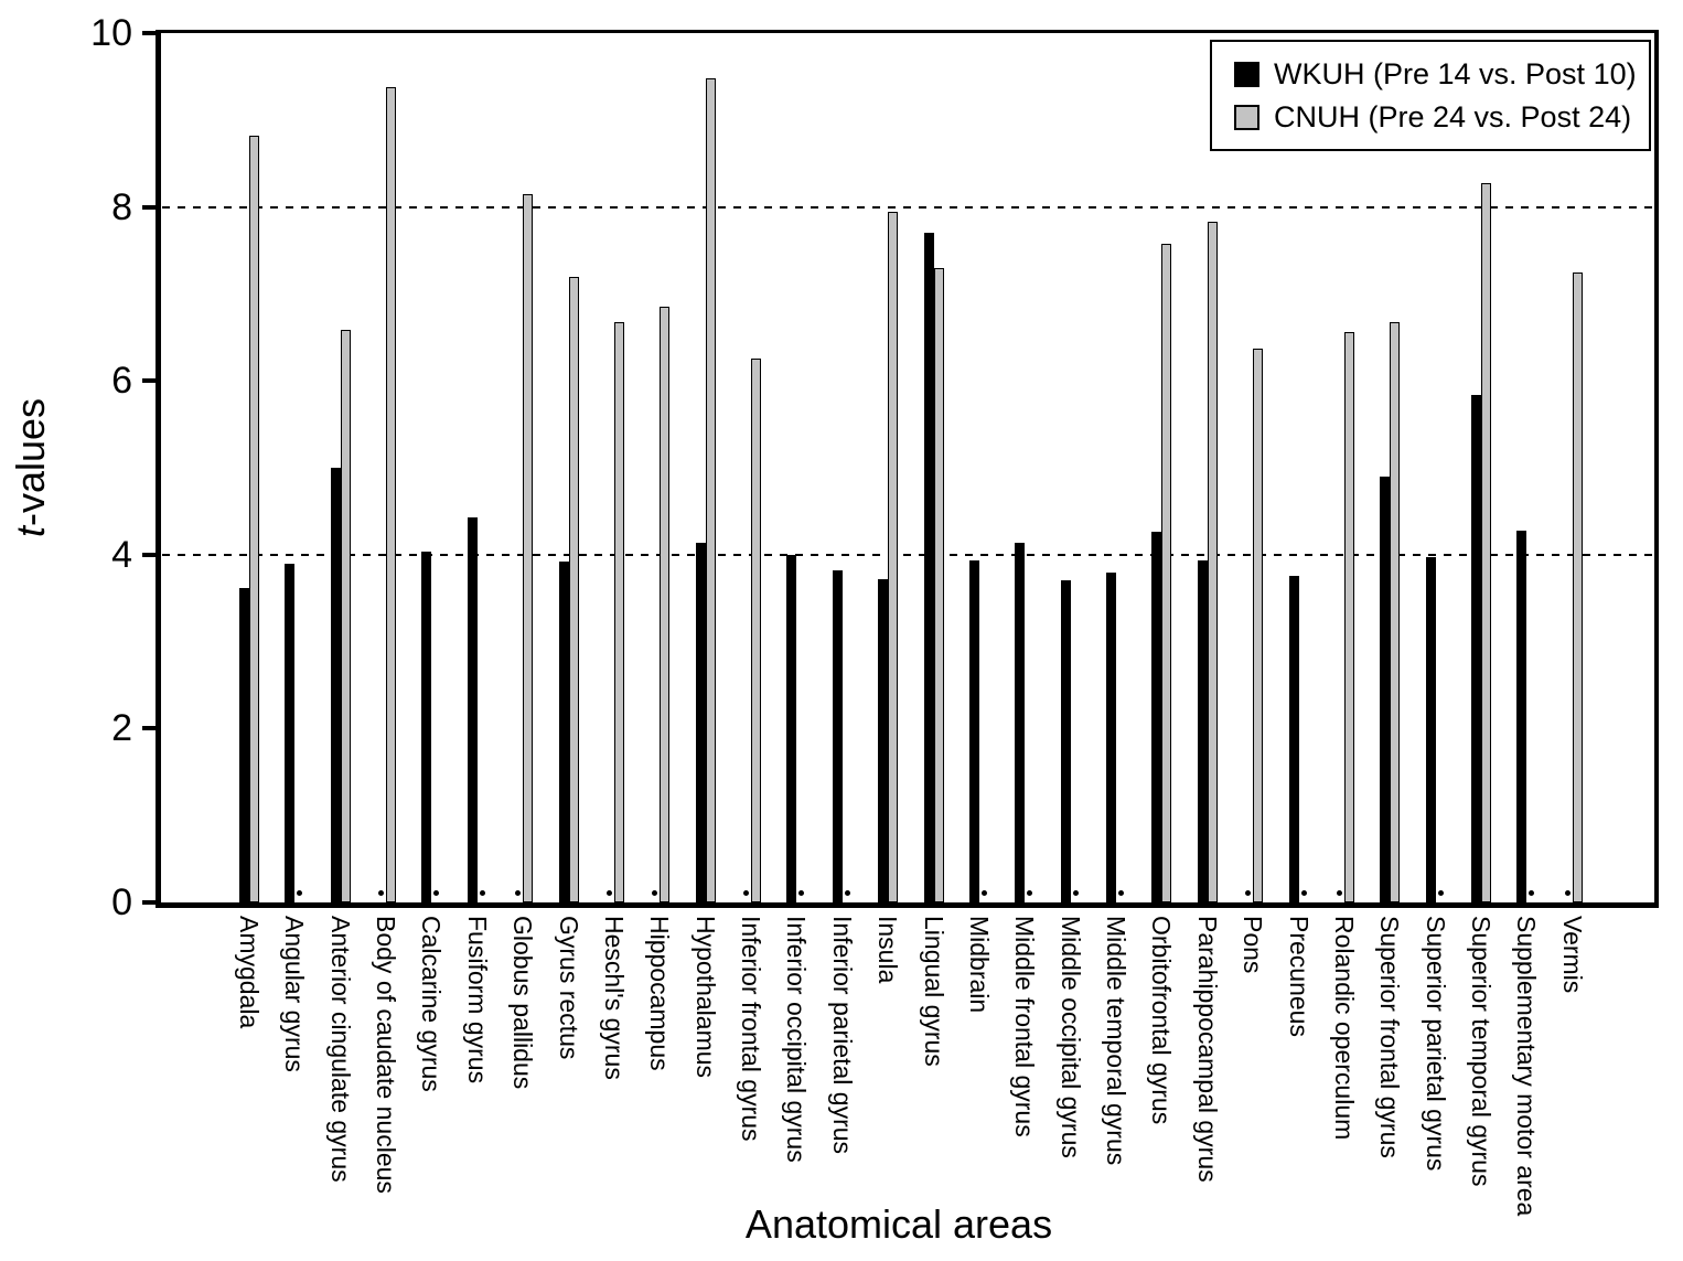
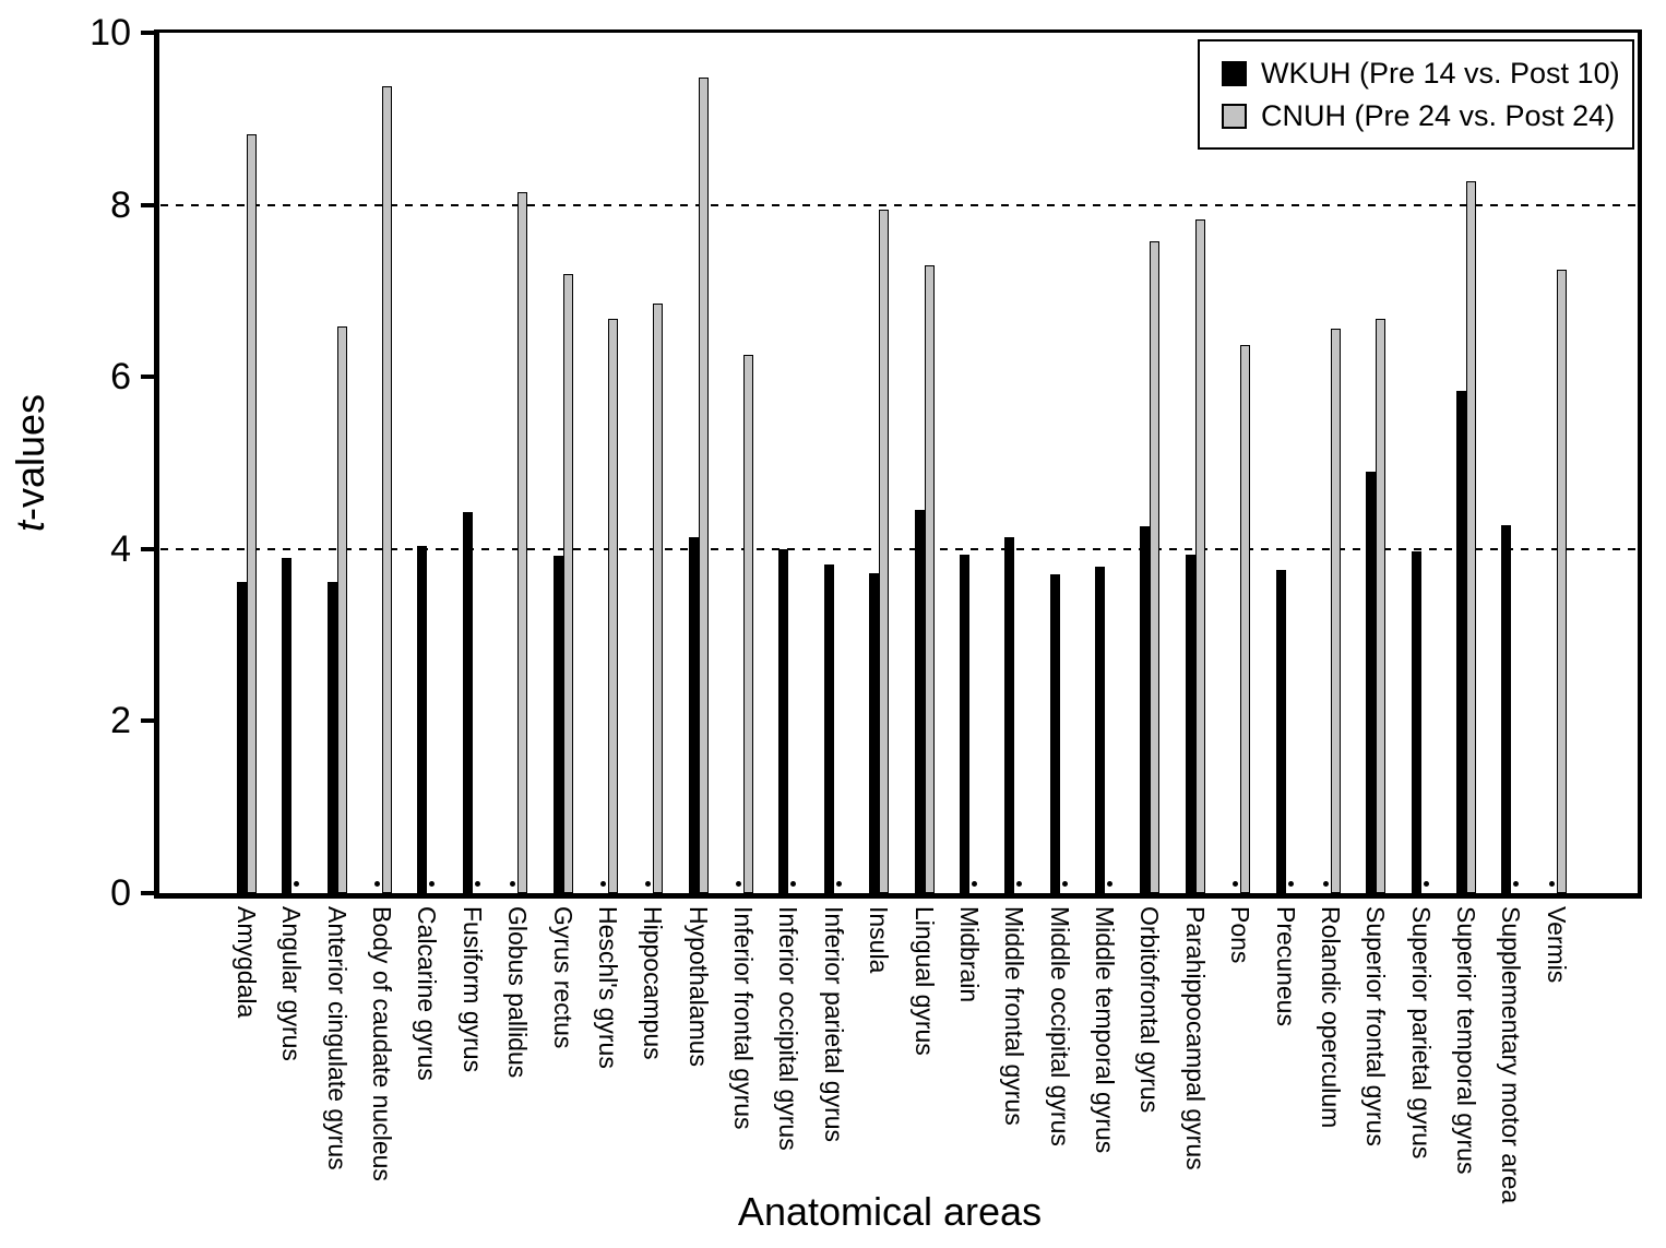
WKUH (Pre 14 vs. Post 10)/Anterior cingulate gyrus: 5.0 -> 3.6
WKUH (Pre 14 vs. Post 10)/Lingual gyrus: 7.7 -> 4.5
